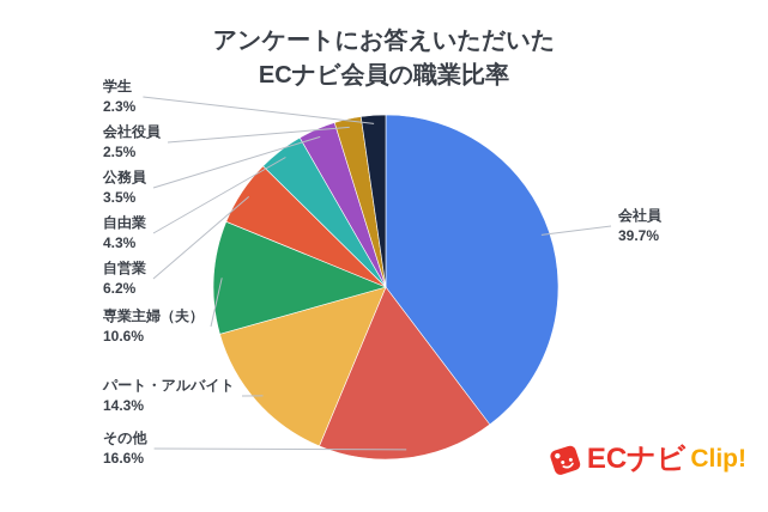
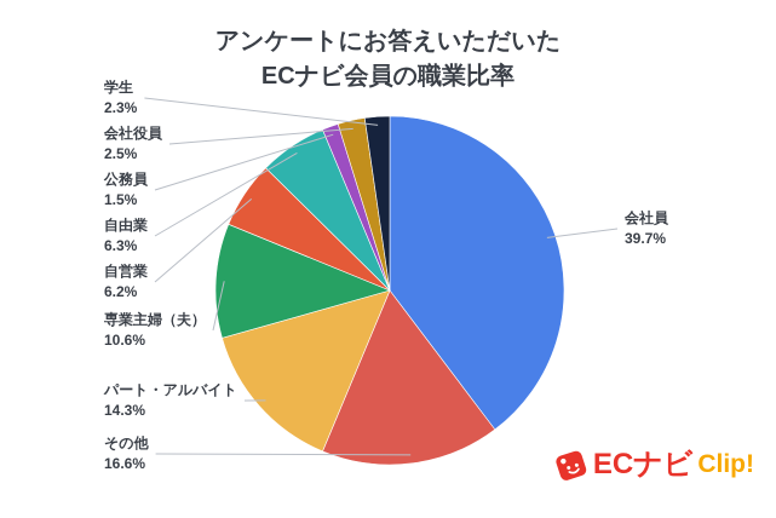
自由業: 4.3% -> 6.3%
公務員: 3.5% -> 1.5%
